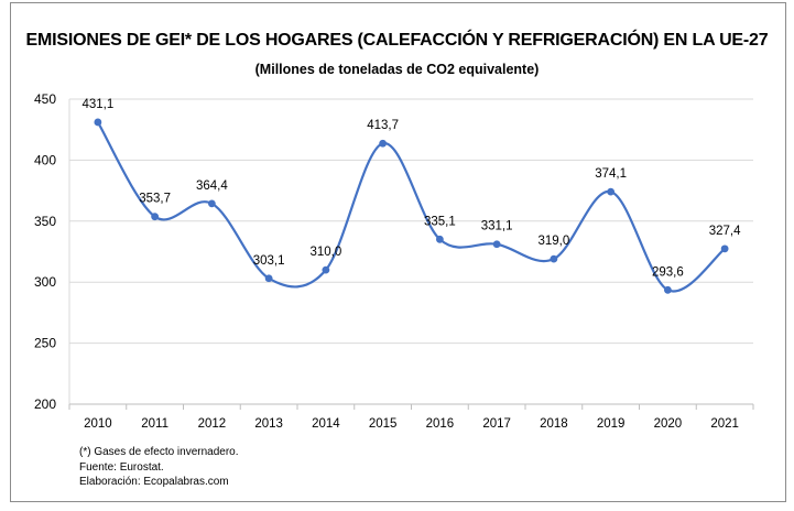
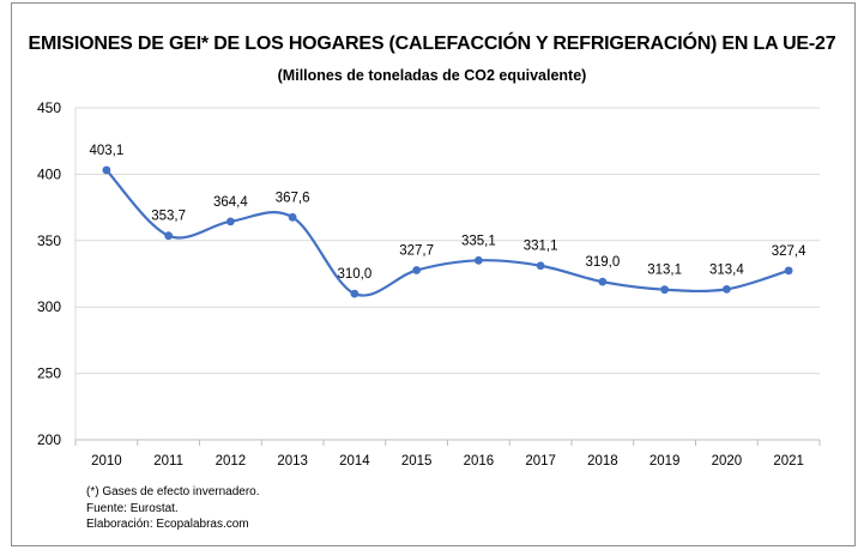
2010: 431,1 -> 403,1
2013: 303,1 -> 367,6
2015: 413,7 -> 327,7
2019: 374,1 -> 313,1
2020: 293,6 -> 313,4
